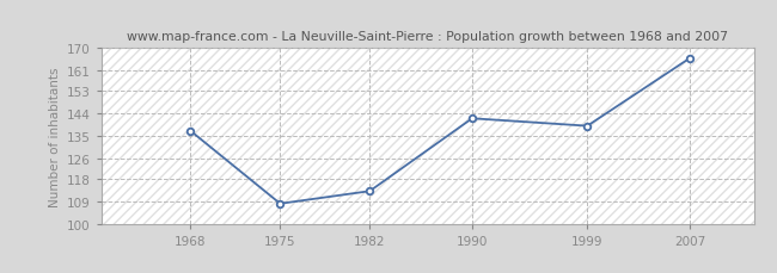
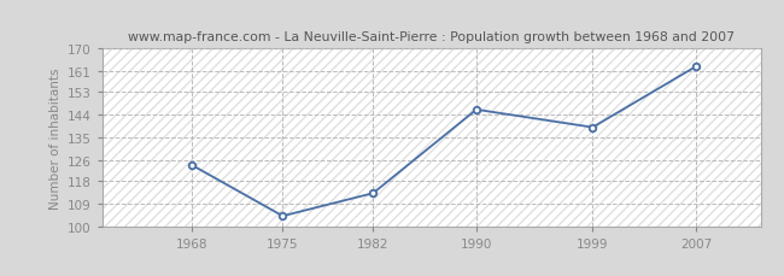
1968: 137 -> 124
1975: 108 -> 104
1990: 142 -> 146
2007: 166 -> 163
